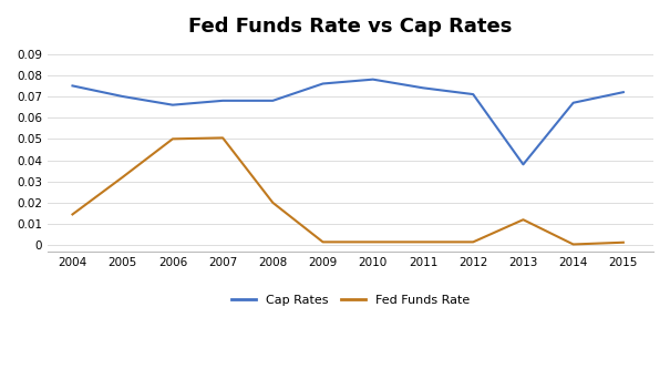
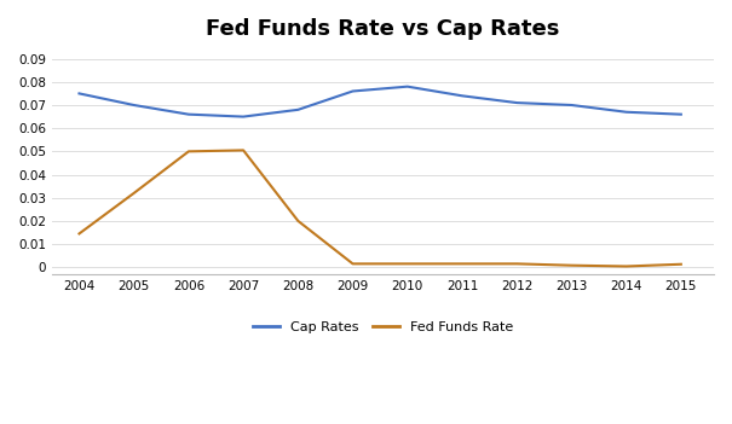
Cap Rates/2007: 0.068 -> 0.065
Cap Rates/2013: 0.038 -> 0.070
Fed Funds Rate/2013: 0.012 -> 0.001
Cap Rates/2015: 0.072 -> 0.066
